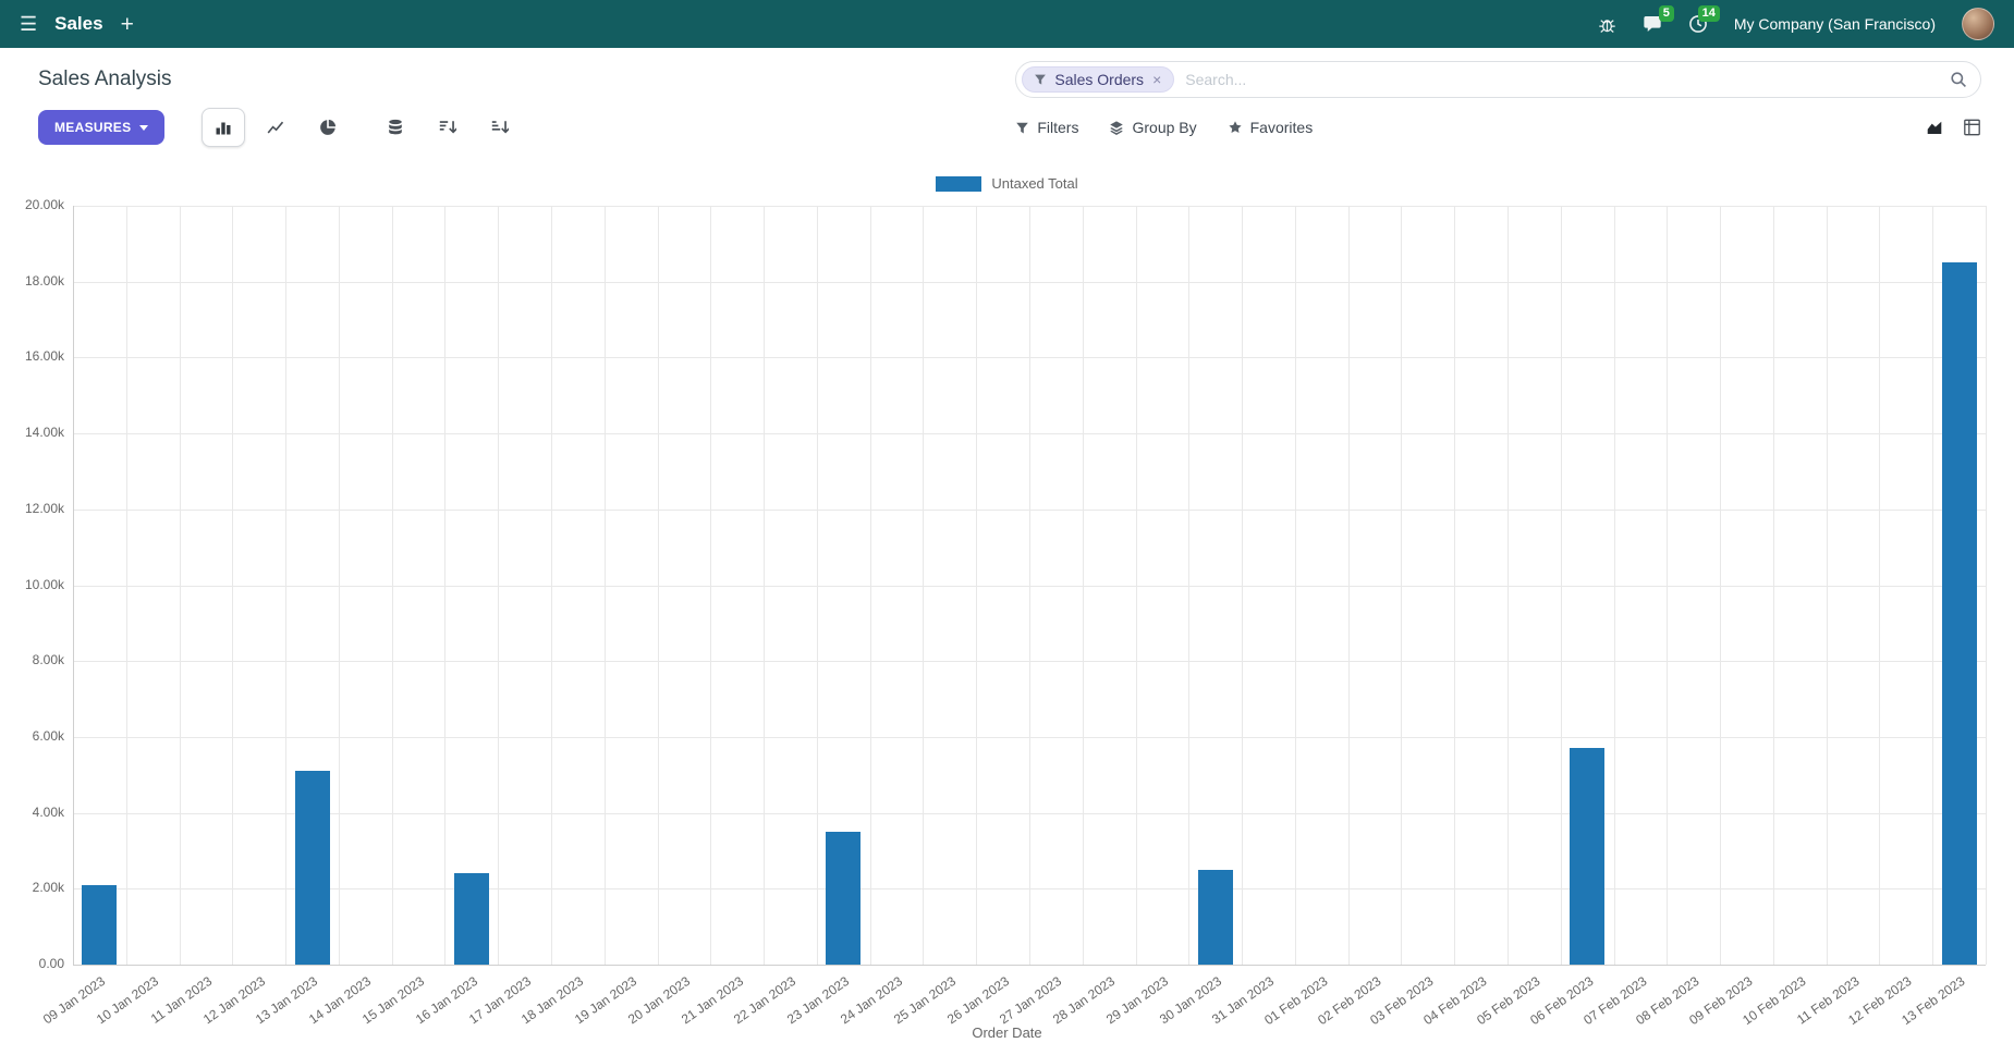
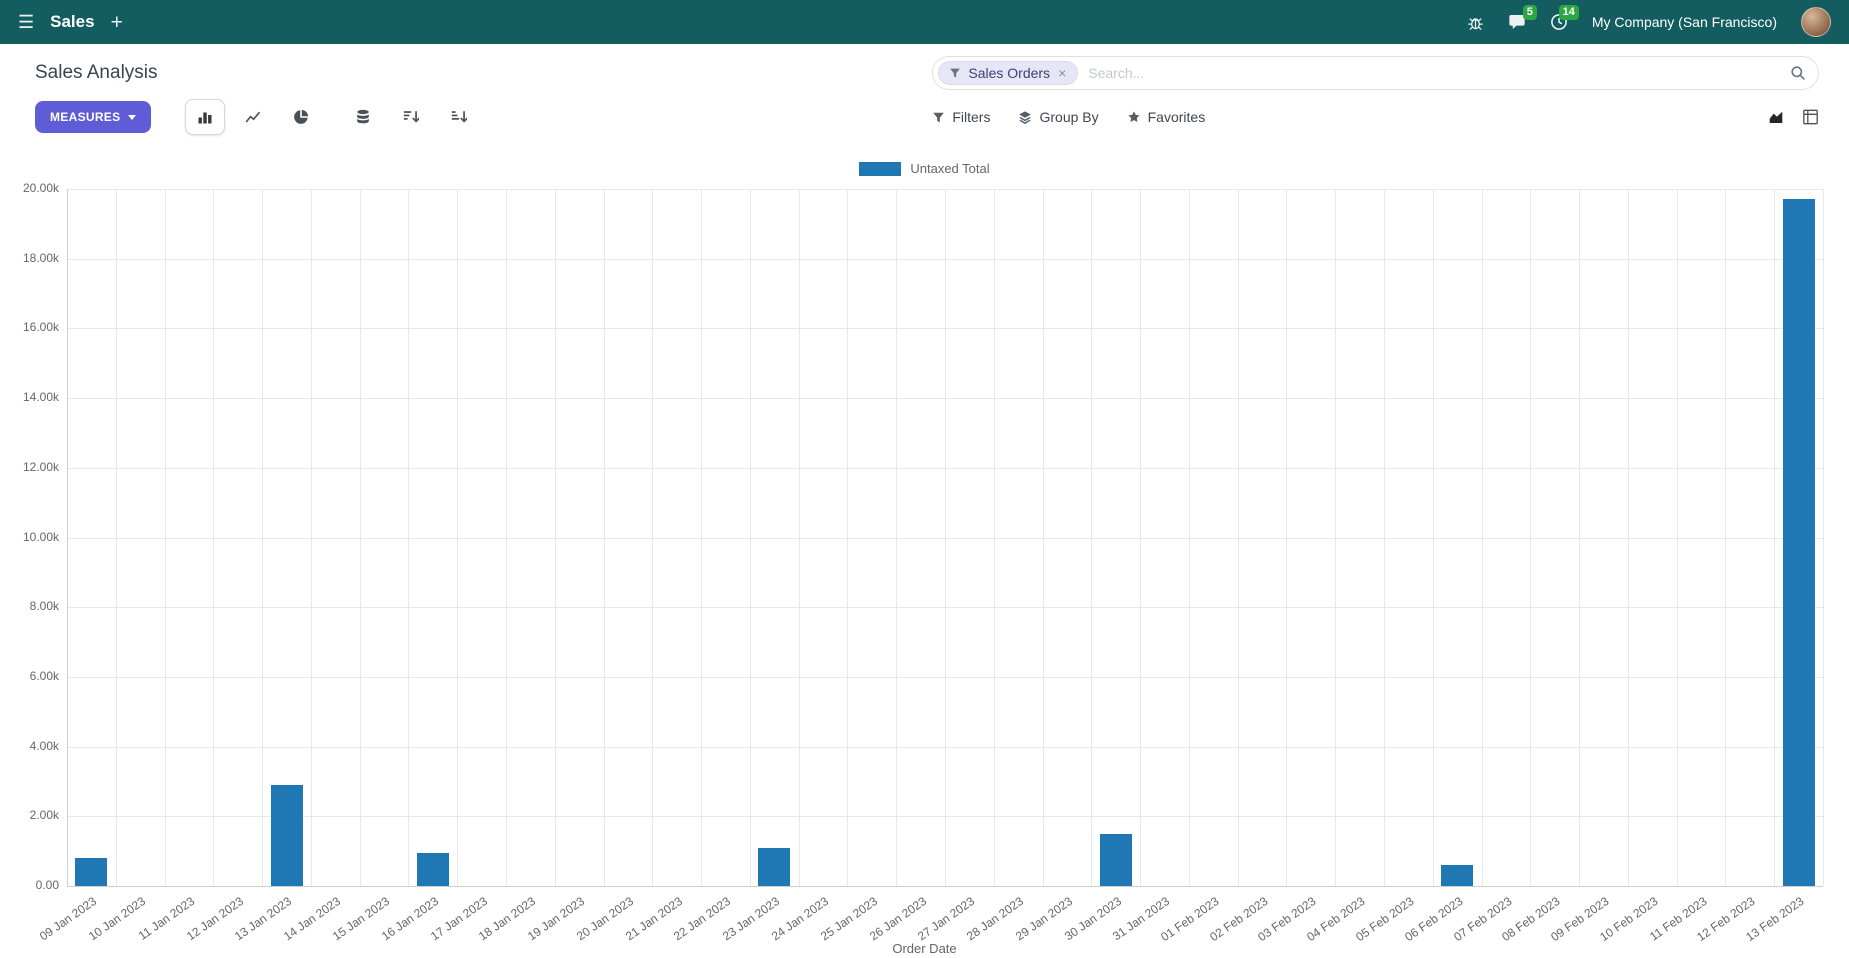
09 Jan 2023: 2.1k -> 0.8k
13 Jan 2023: 5.1k -> 2.9k
16 Jan 2023: 2.4k -> 1.0k
23 Jan 2023: 3.5k -> 1.1k
30 Jan 2023: 2.5k -> 1.5k
06 Feb 2023: 5.7k -> 0.6k
13 Feb 2023: 18.5k -> 19.7k
